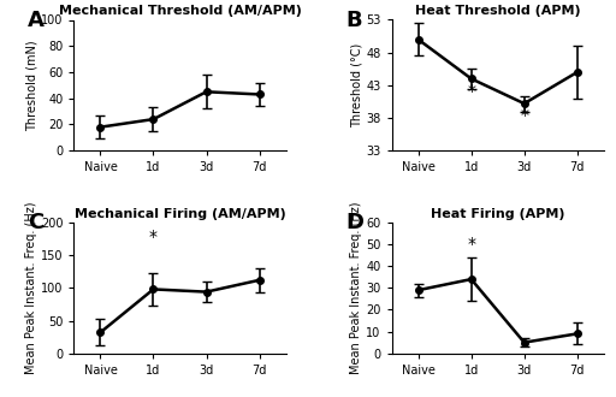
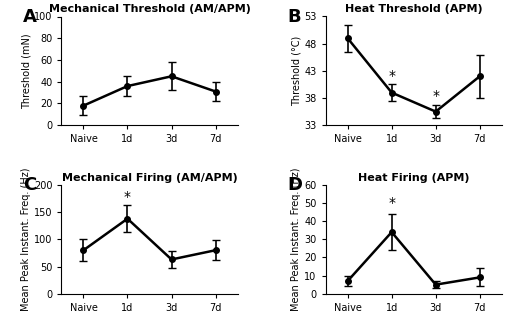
Mechanical Threshold (AM/APM)/1d: 24 -> 36
Mechanical Threshold (AM/APM)/7d: 43 -> 31
Heat Threshold (APM)/Naive: 50.0 -> 49.0
Heat Threshold (APM)/1d: 44.0 -> 39.0
Heat Threshold (APM)/3d: 40.2 -> 35.5
Heat Threshold (APM)/7d: 45.0 -> 42.0
Mechanical Firing (AM/APM)/Naive: 32 -> 80
Mechanical Firing (AM/APM)/1d: 98 -> 138
Mechanical Firing (AM/APM)/3d: 94 -> 63
Mechanical Firing (AM/APM)/7d: 112 -> 80
Heat Firing (APM)/Naive: 29 -> 7
